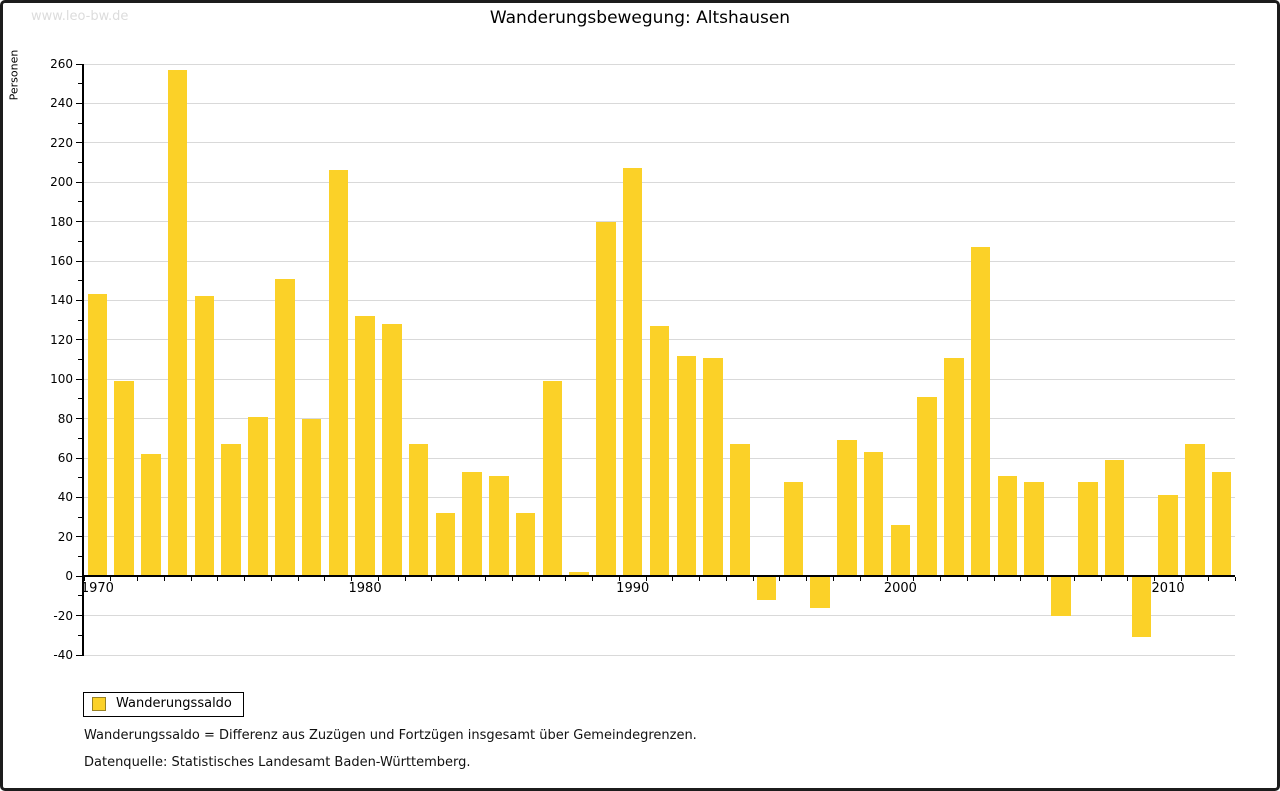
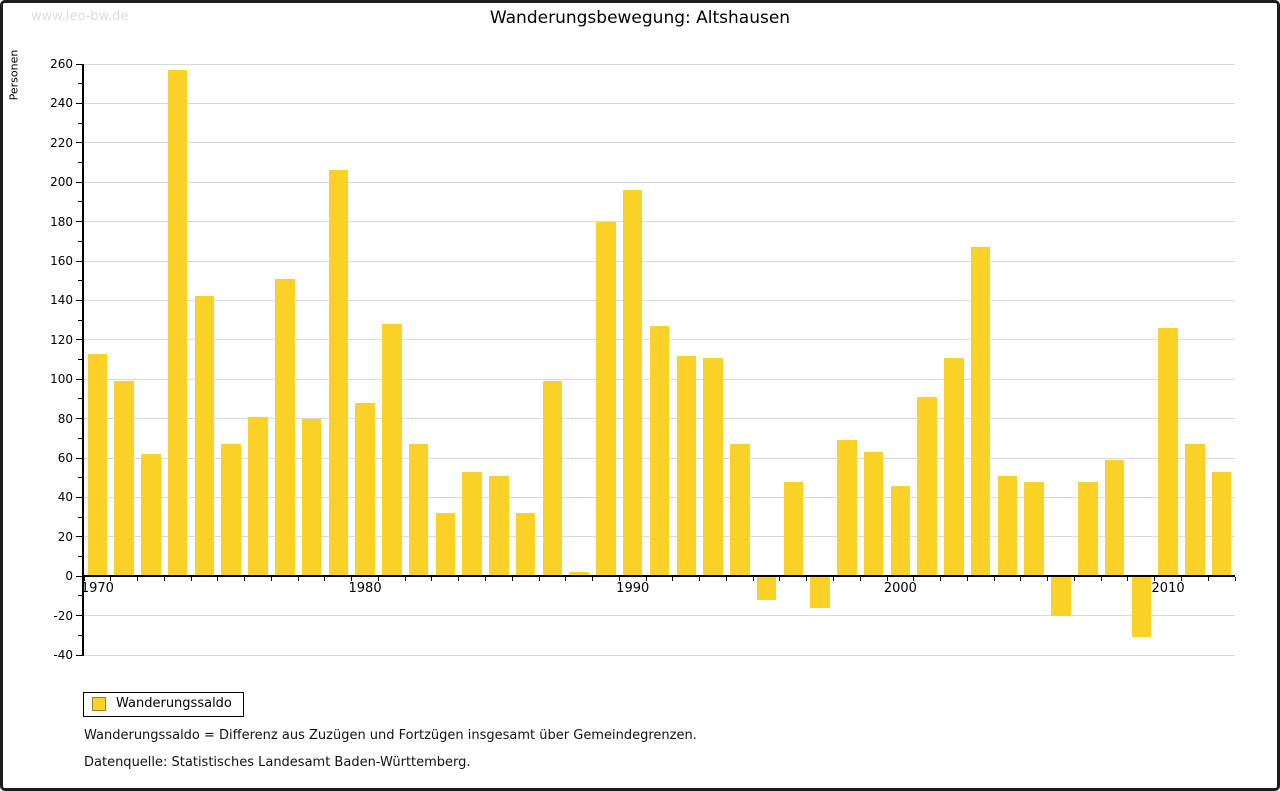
1970: 143 -> 113
1980: 132 -> 88
1990: 207 -> 196
2000: 26 -> 46
2010: 41 -> 126
